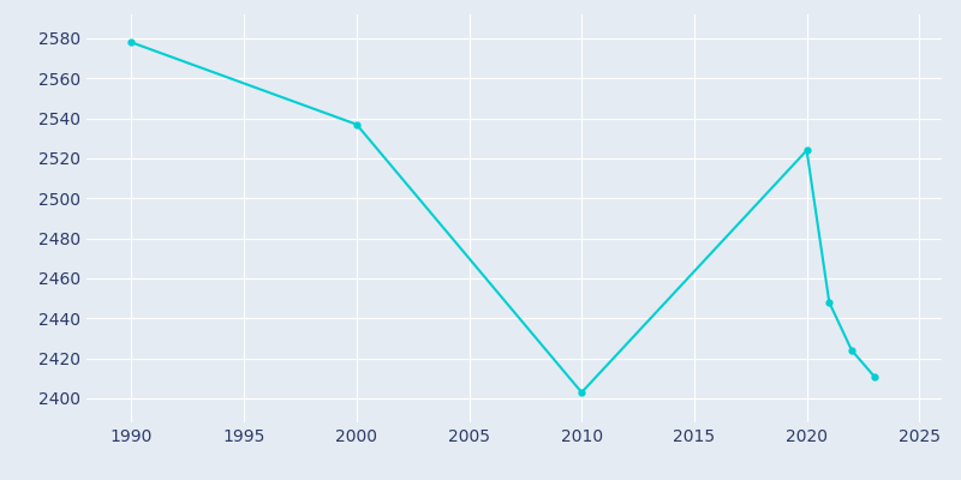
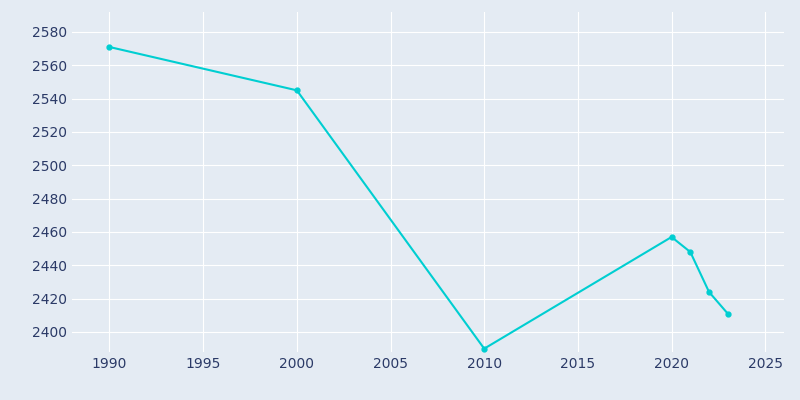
1990: 2578 -> 2571
2000: 2537 -> 2545
2010: 2403 -> 2390
2020: 2524 -> 2457
